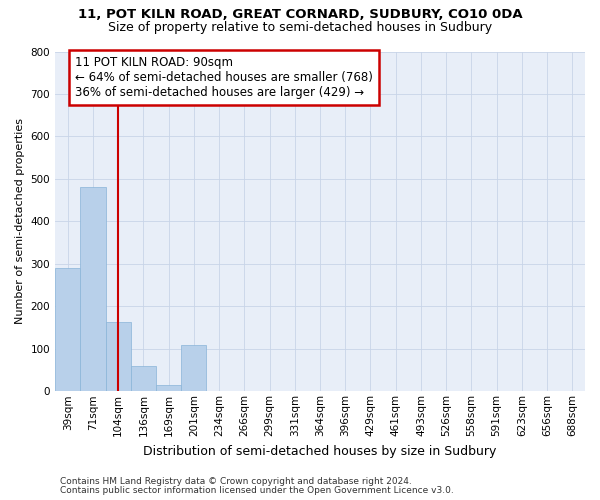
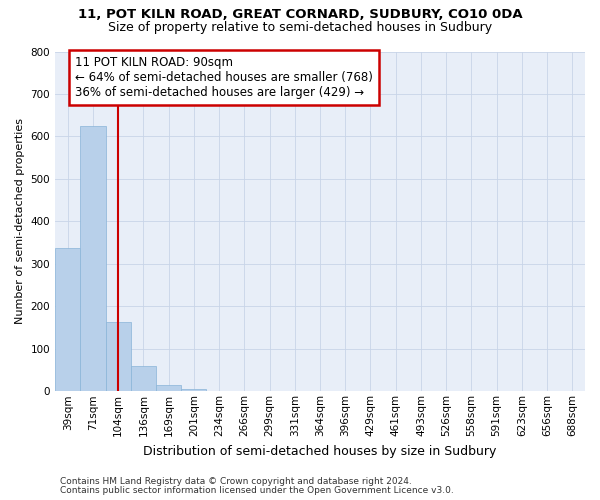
39sqm: 290 -> 338
71sqm: 480 -> 625
201sqm: 110 -> 6
